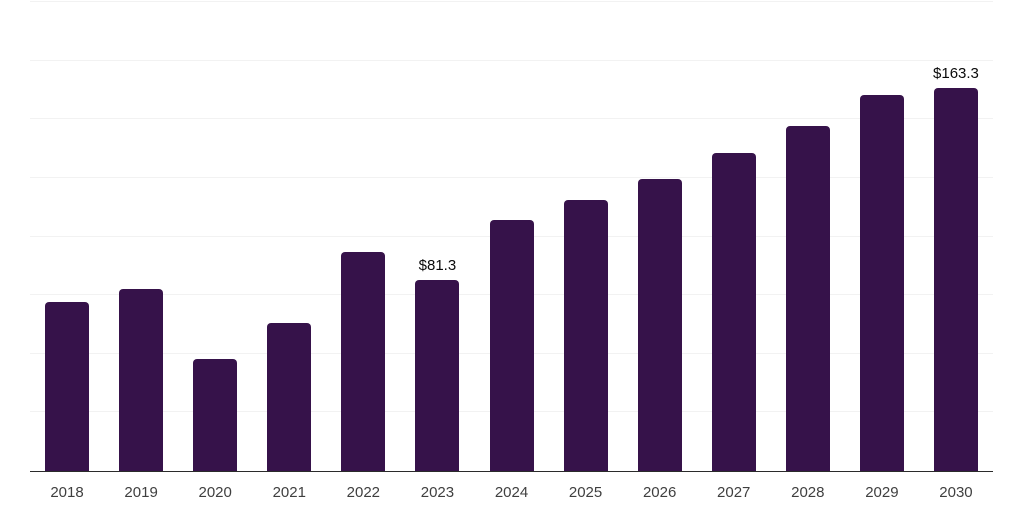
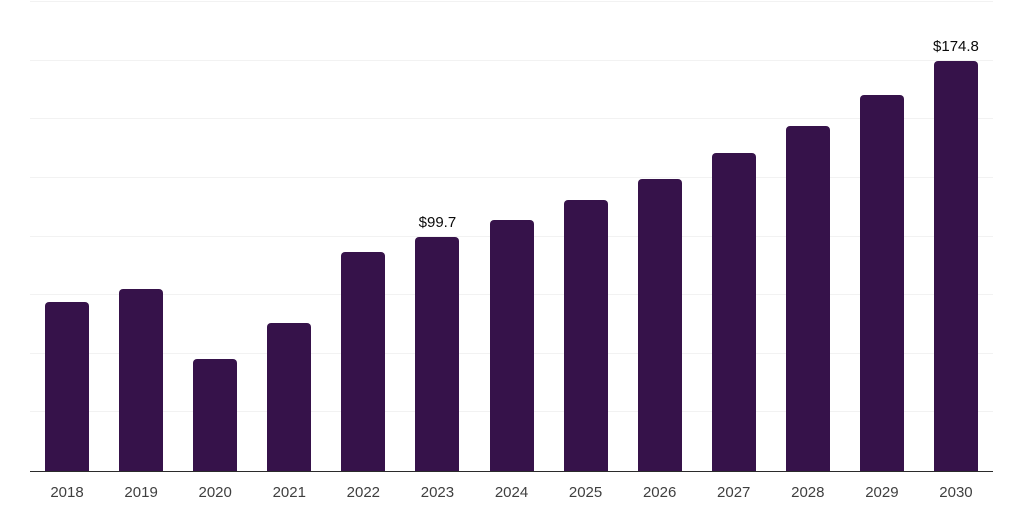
2023: $81.3 -> $99.7
2030: $163.3 -> $174.8
